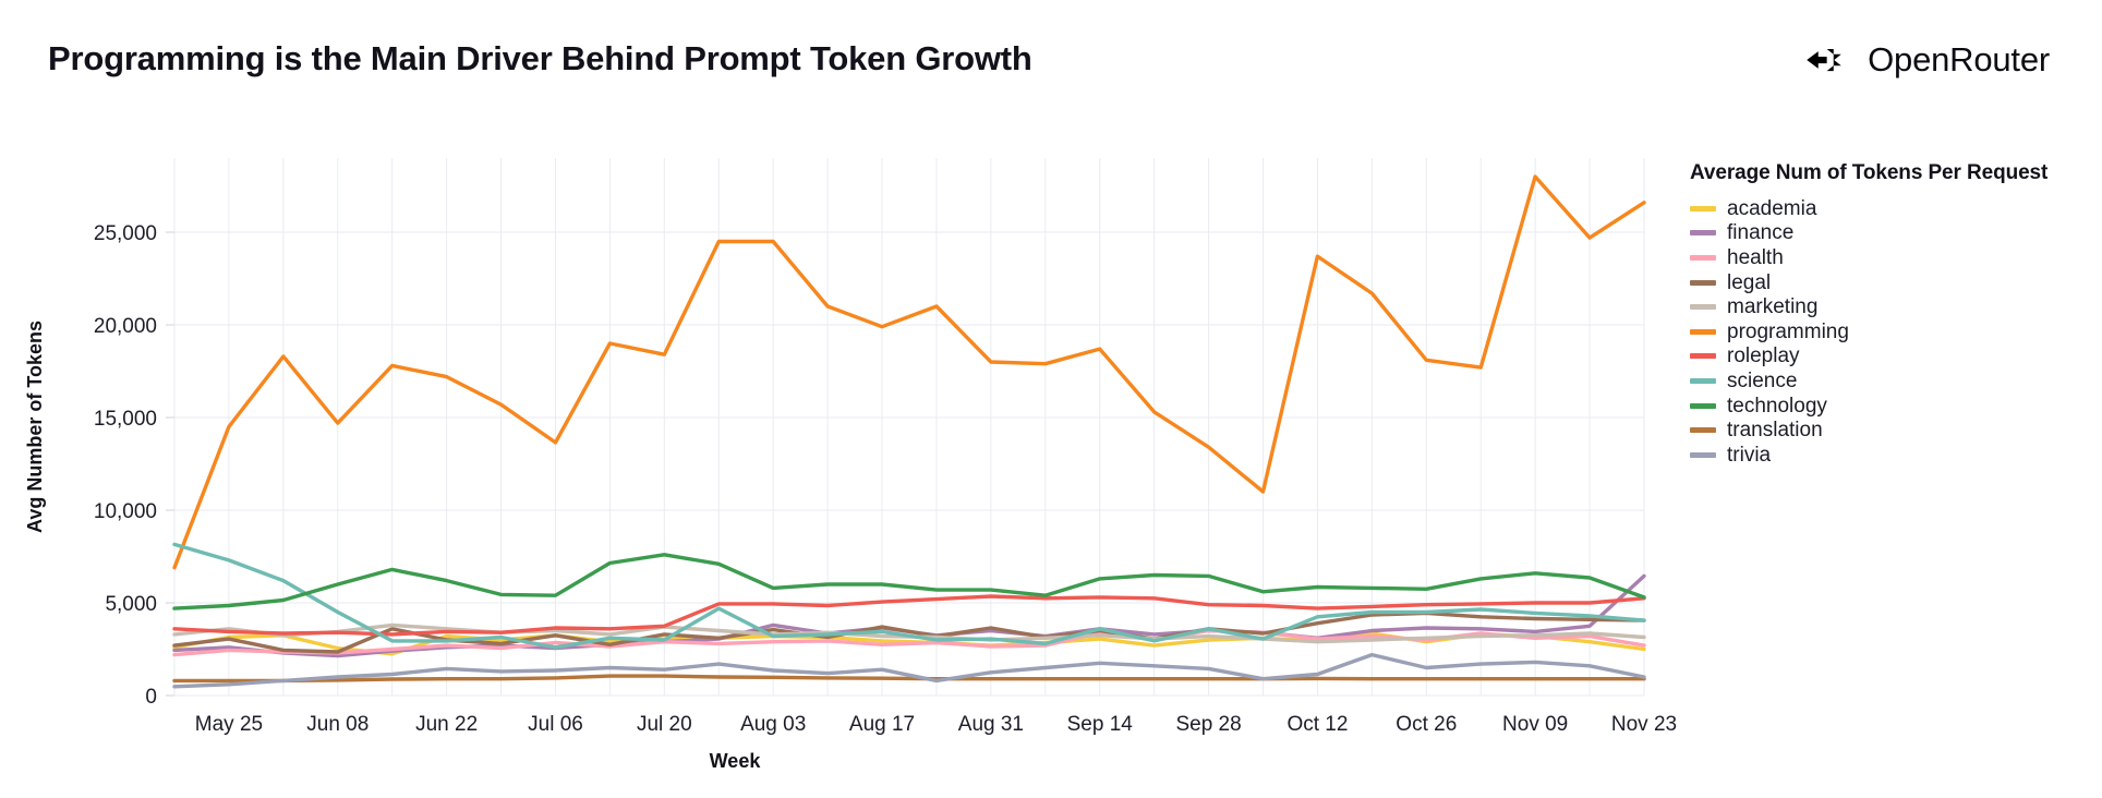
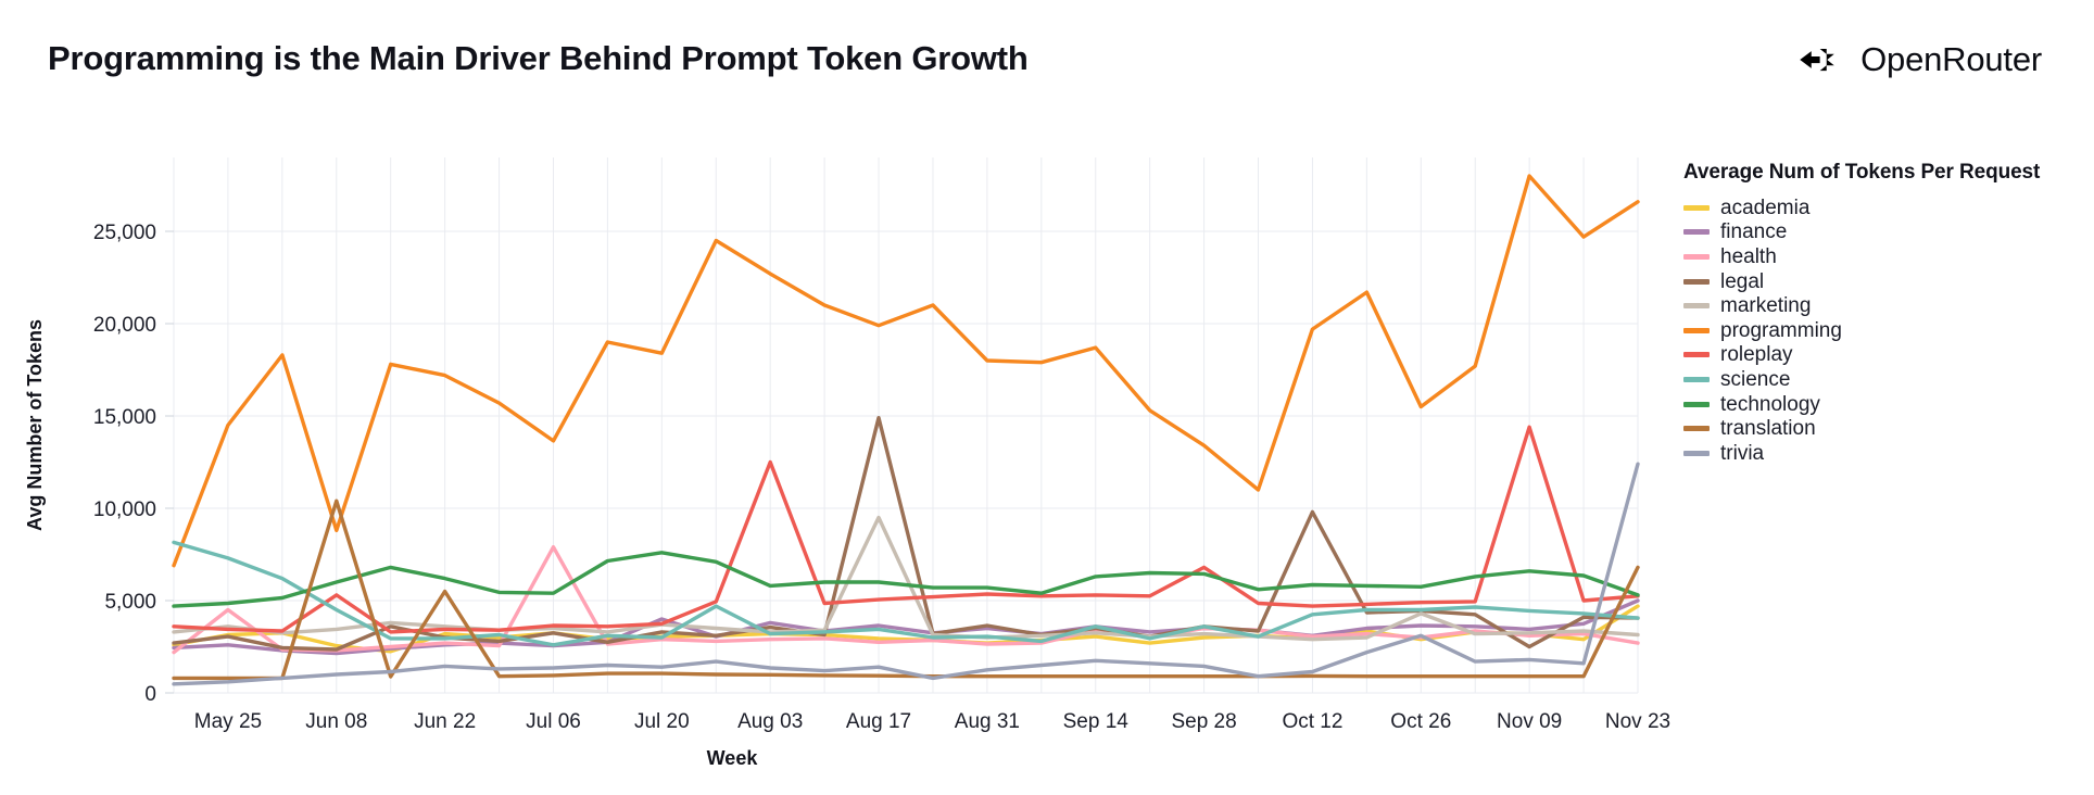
health/May 25: 2400 -> 4500
programming/Jun 08: 14700 -> 8800
roleplay/Jun 08: 3400 -> 5300
translation/Jun 08: 800 -> 10400
translation/Jun 22: 900 -> 5500
health/Jul 06: 2800 -> 7900
finance/Jul 20: 2900 -> 4000
programming/Aug 03: 24500 -> 22700
roleplay/Aug 03: 5000 -> 12500
legal/Aug 17: 3700 -> 14900
marketing/Aug 17: 3200 -> 9500
roleplay/Sep 28: 4900 -> 6800
legal/Oct 12: 3900 -> 9800
programming/Oct 12: 23700 -> 19700
marketing/Oct 26: 3100 -> 4300
programming/Oct 26: 18100 -> 15500
trivia/Oct 26: 1500 -> 3100
legal/Nov 09: 4200 -> 2500
roleplay/Nov 09: 5000 -> 14400
academia/Nov 23: 2500 -> 4700
finance/Nov 23: 6400 -> 5000
translation/Nov 23: 900 -> 6800
trivia/Nov 23: 1000 -> 12400
